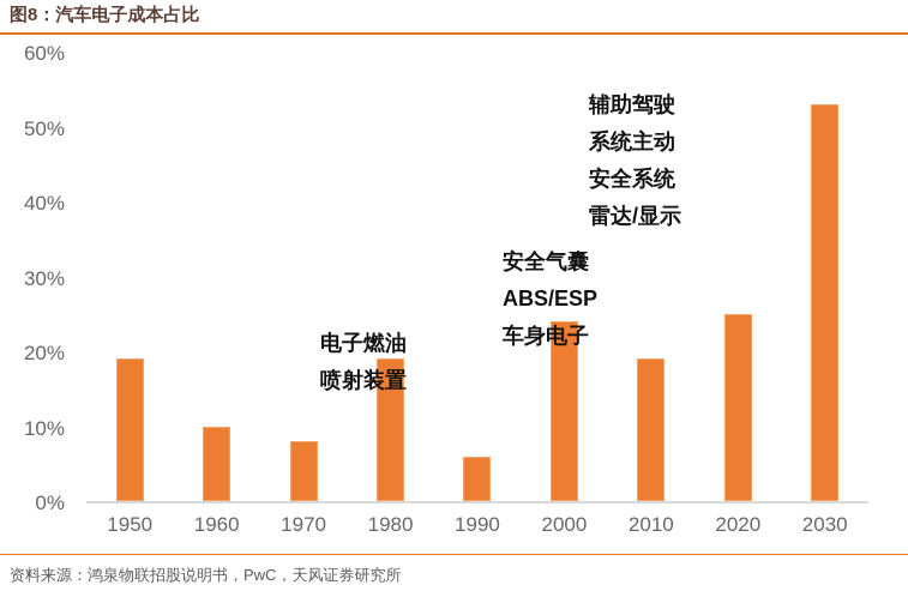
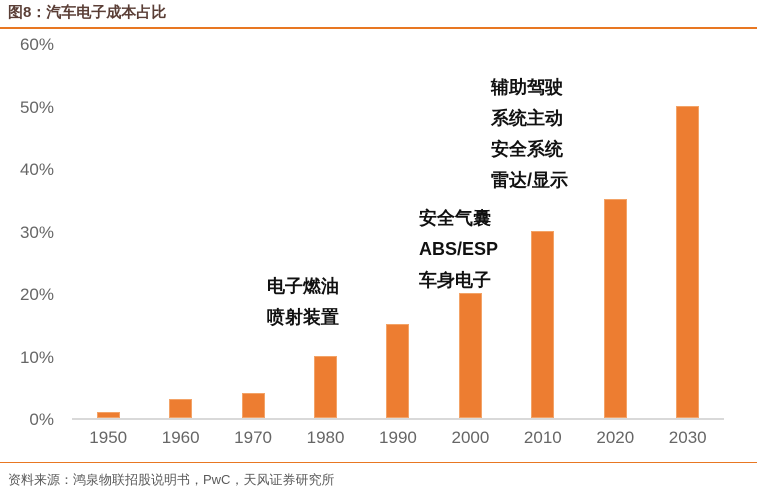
1950: 19% -> 1%
1960: 10% -> 3%
1970: 8% -> 4%
1980: 19% -> 10%
1990: 6% -> 15%
2000: 24% -> 20%
2010: 19% -> 30%
2020: 25% -> 35%
2030: 53% -> 50%
